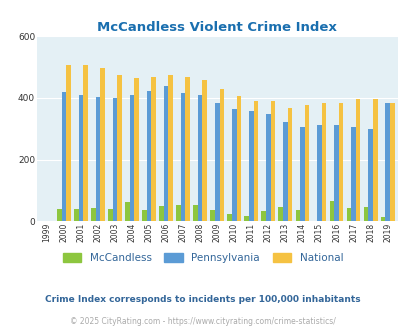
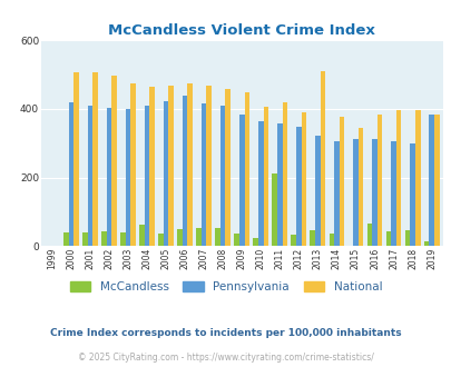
National/2009: 430 -> 450
McCandless/2011: 15 -> 210
National/2011: 390 -> 420
National/2013: 368 -> 510
National/2015: 383 -> 345
